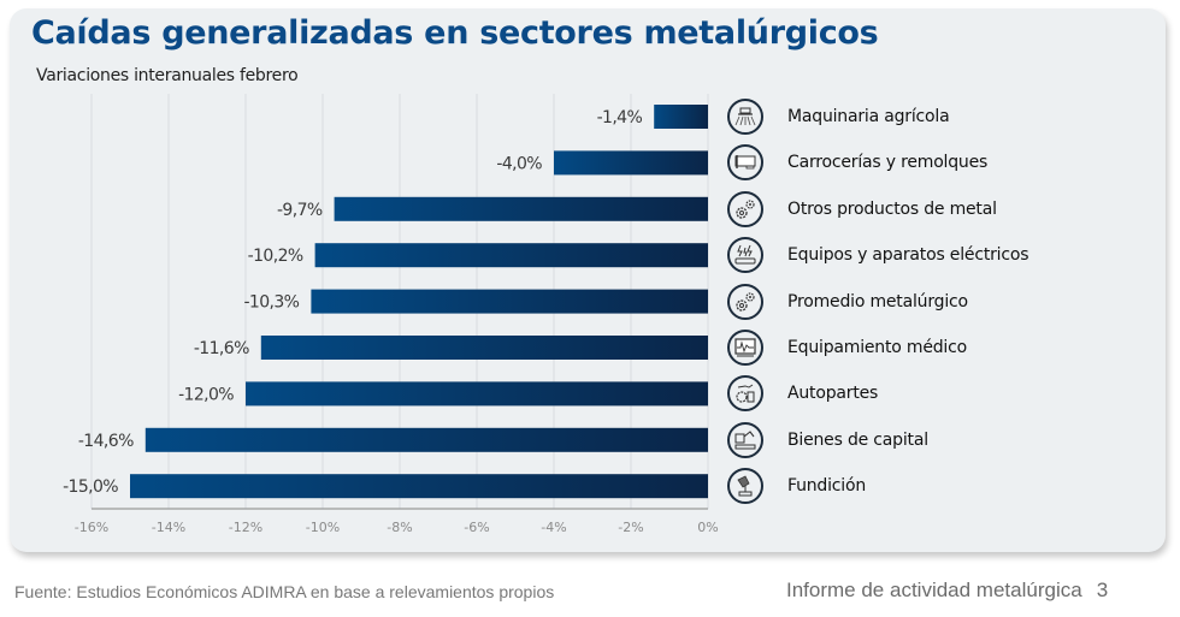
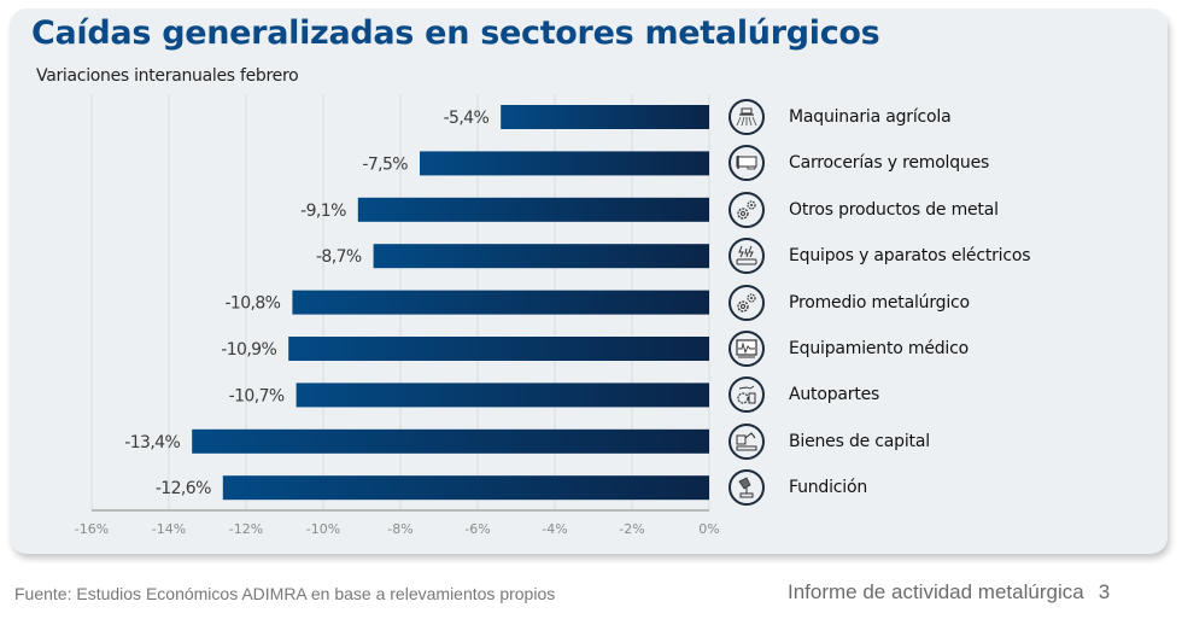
Maquinaria agrícola: -1,4% -> -5,4%
Carrocerías y remolques: -4,0% -> -7,5%
Otros productos de metal: -9,7% -> -9,1%
Equipos y aparatos eléctricos: -10,2% -> -8,7%
Promedio metalúrgico: -10,3% -> -10,8%
Equipamiento médico: -11,6% -> -10,9%
Autopartes: -12,0% -> -10,7%
Bienes de capital: -14,6% -> -13,4%
Fundición: -15,0% -> -12,6%
